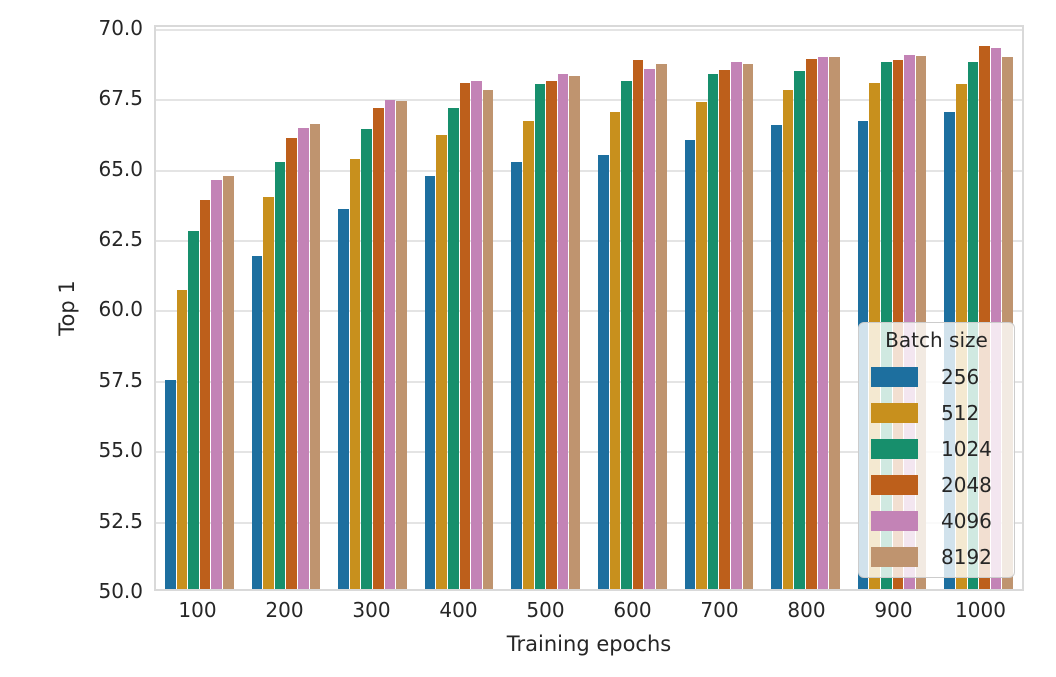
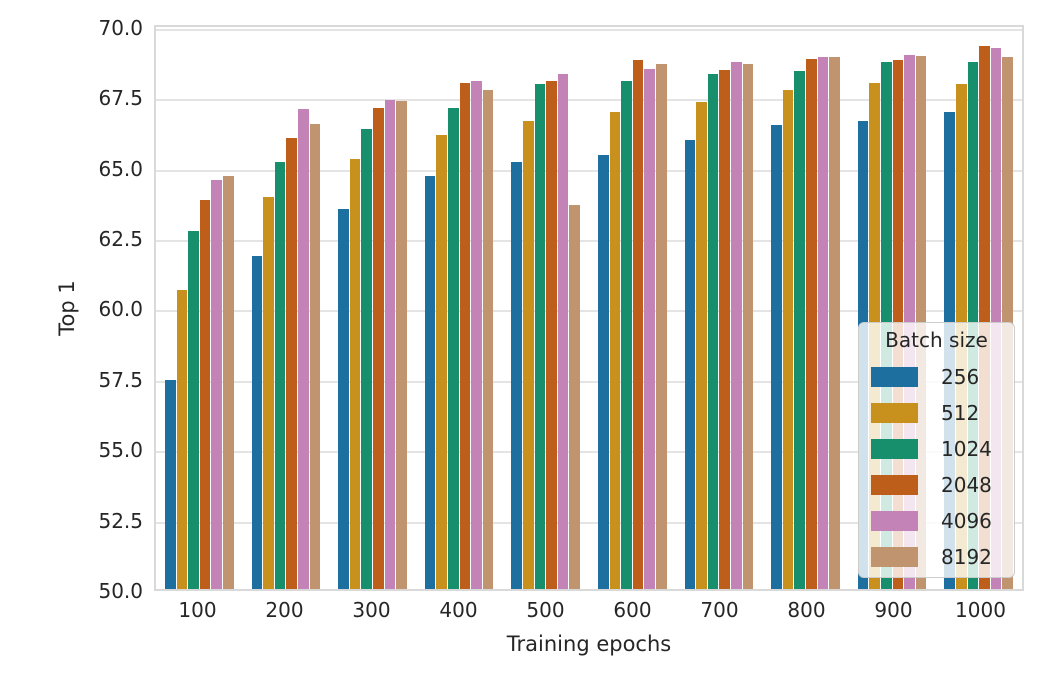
4096/200: 66.5 -> 67.1
8192/500: 68.3 -> 63.7
